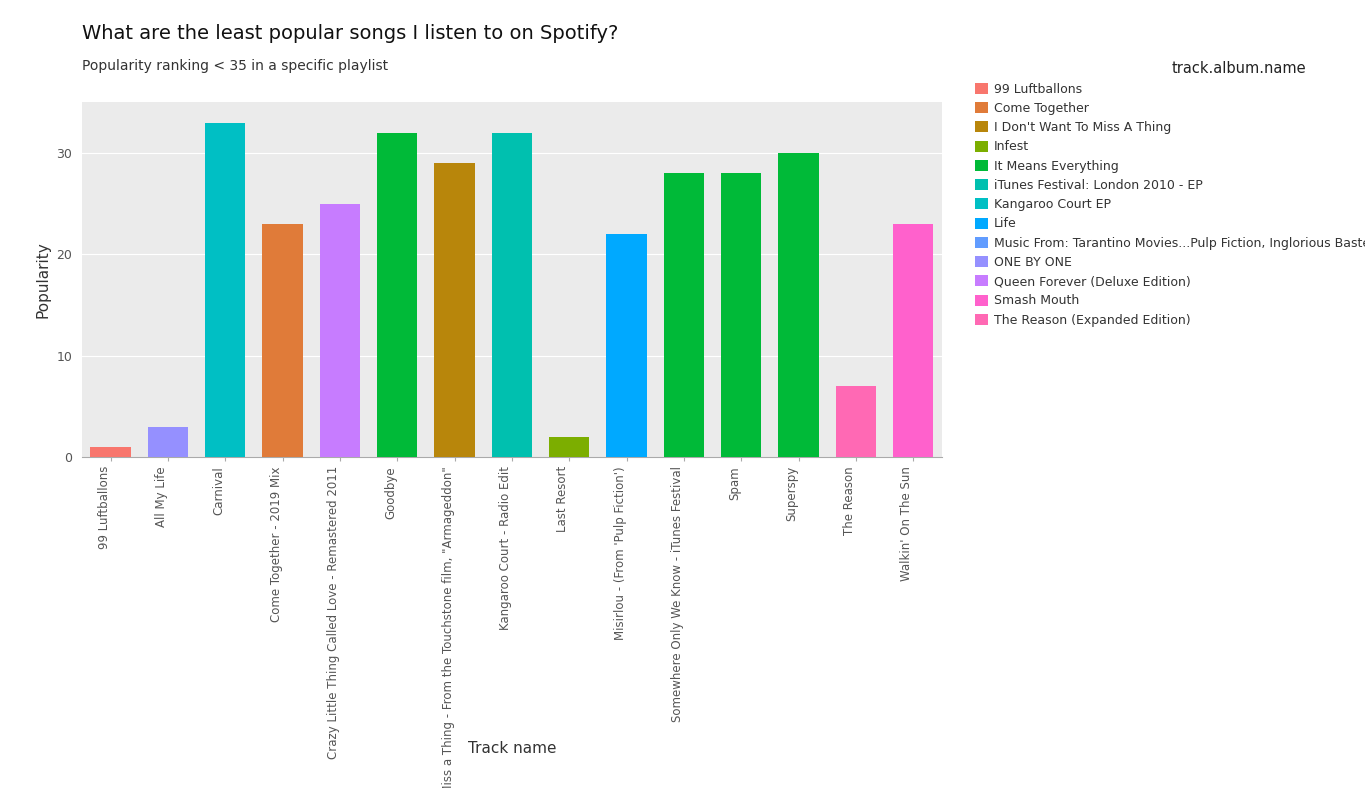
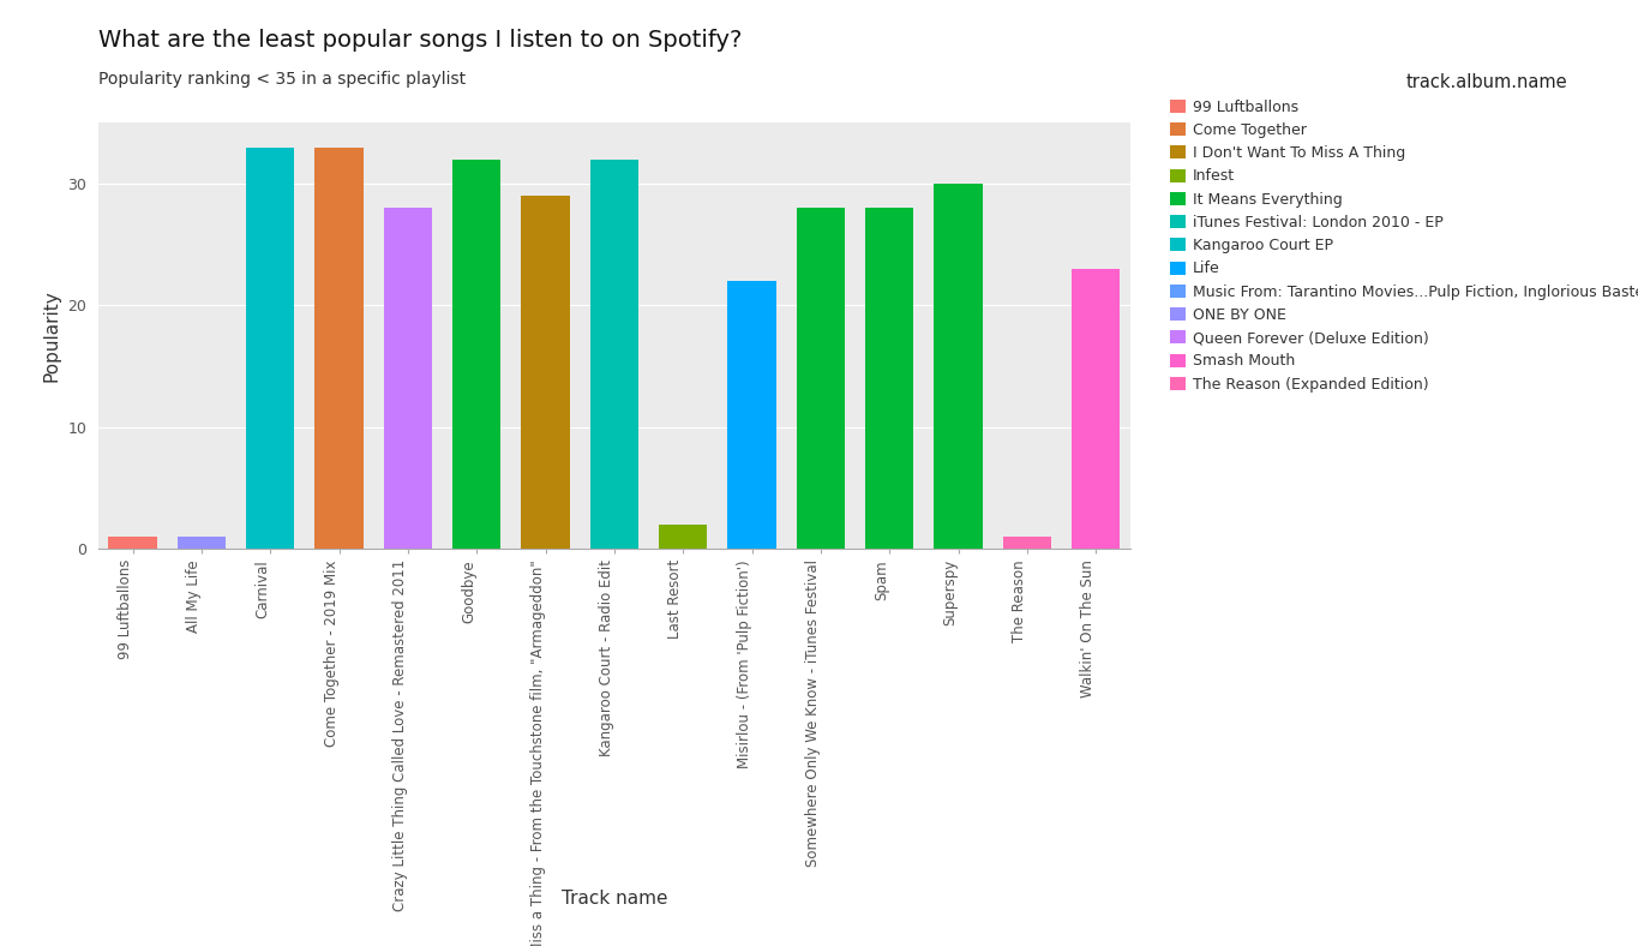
All My Life: 3 -> 1
Come Together - 2019 Mix: 23 -> 33
Crazy Little Thing Called Love - Remastered 2011: 25 -> 28
The Reason: 7 -> 1
